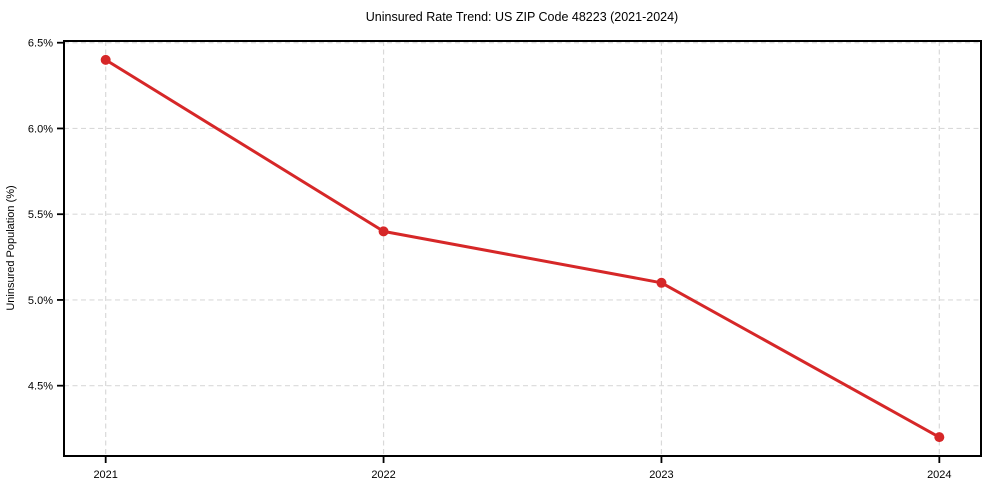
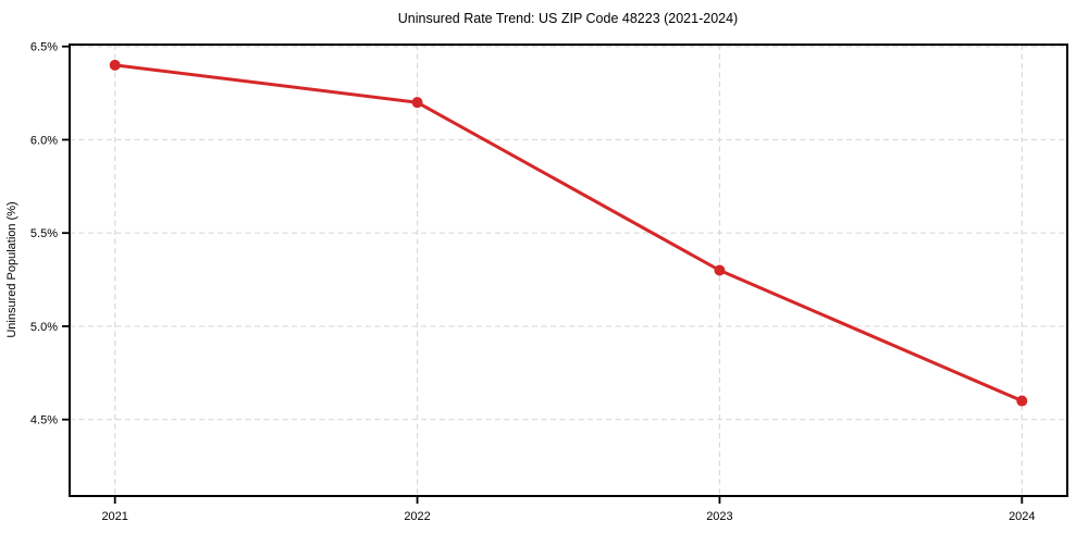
2022: 5.4% -> 6.2%
2023: 5.1% -> 5.3%
2024: 4.2% -> 4.6%
